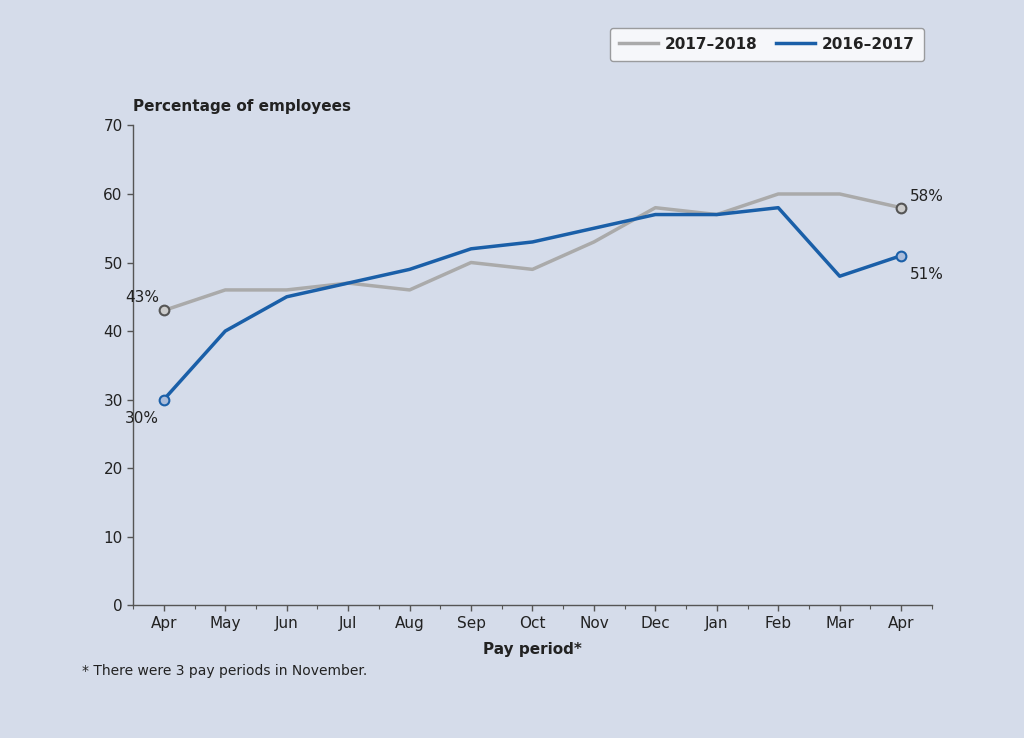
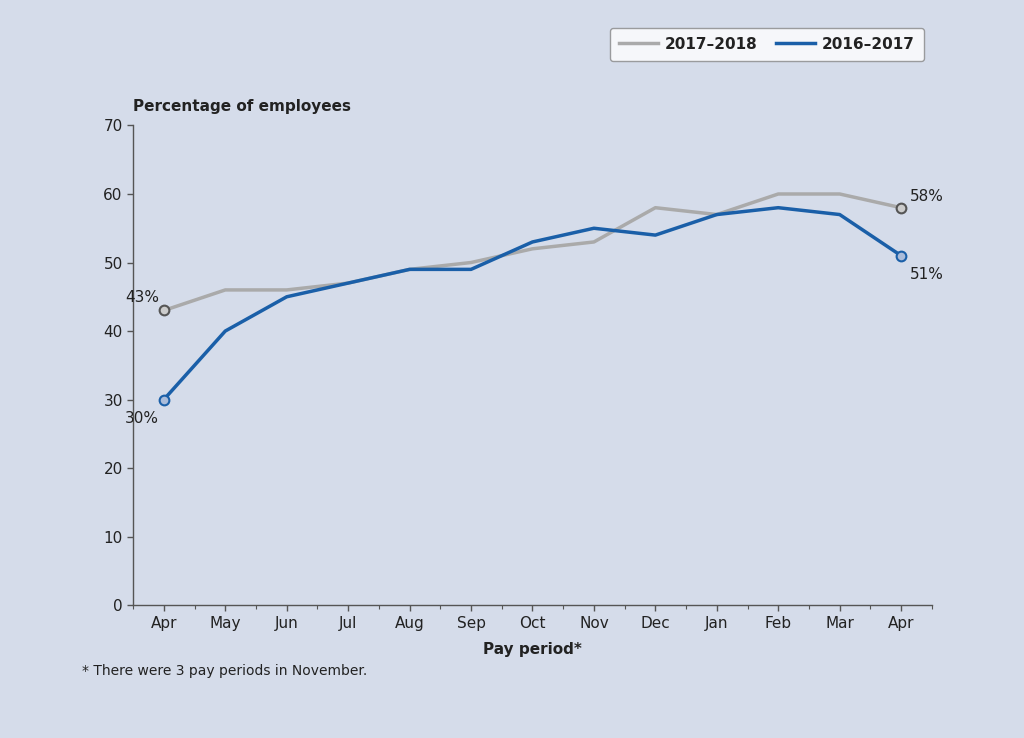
2017–2018/Aug: 46 -> 49
2016–2017/Sep: 52 -> 49
2017–2018/Oct: 49 -> 52
2016–2017/Dec: 57 -> 54
2016–2017/Mar: 48 -> 57
